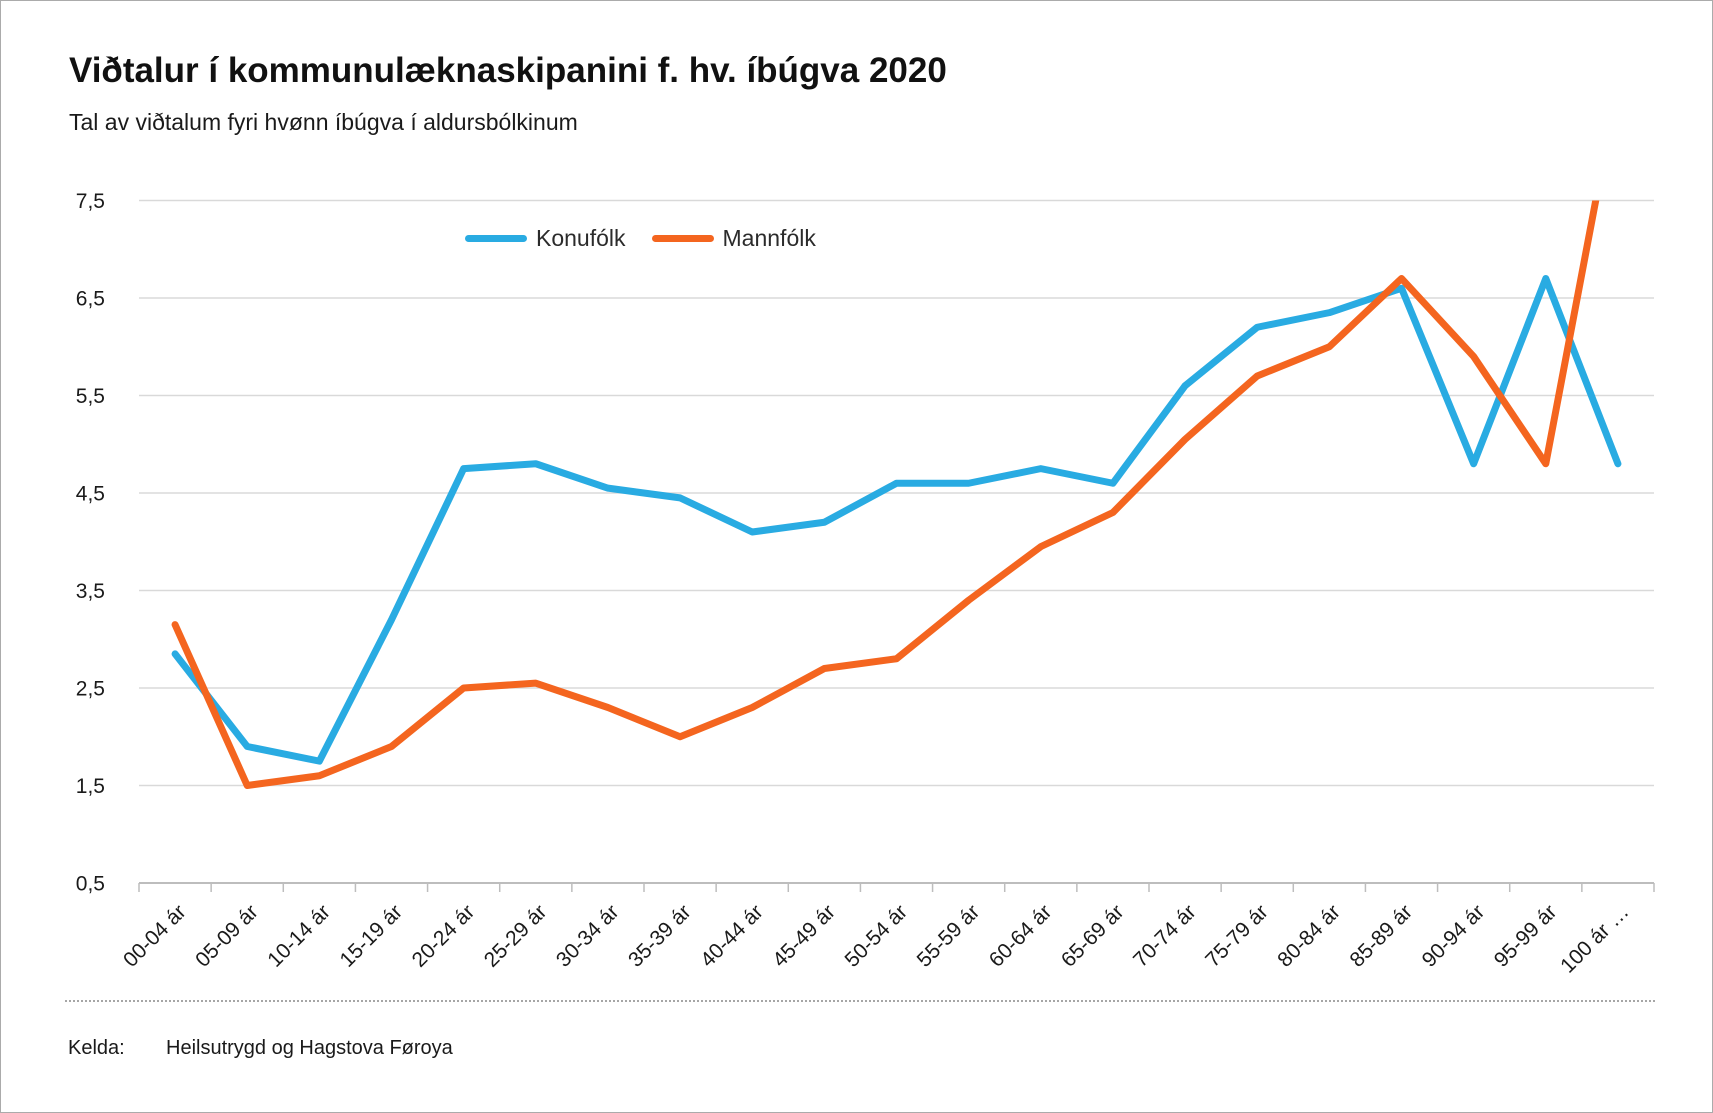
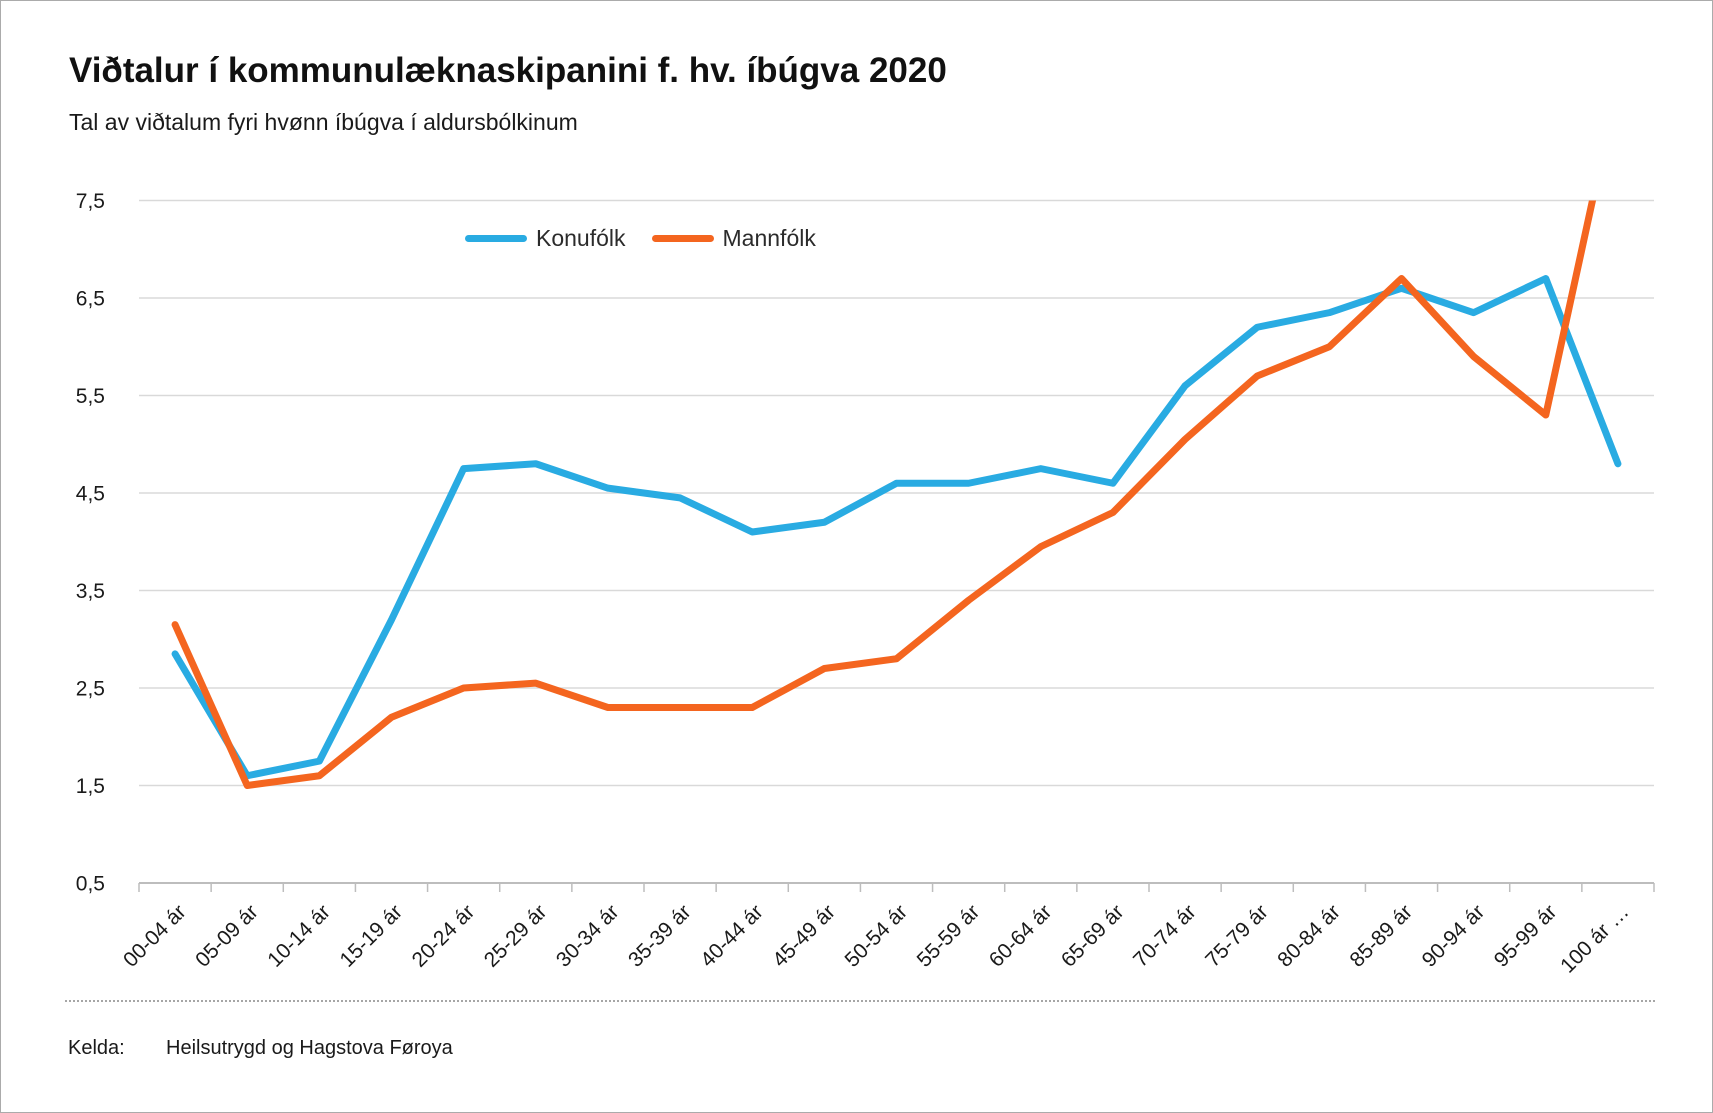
Konufólk/05-09 ár: 1,9 -> 1,6
Mannfólk/15-19 ár: 1,9 -> 2,2
Mannfólk/35-39 ár: 2,0 -> 2,3
Konufólk/90-94 ár: 4,8 -> 6,3
Mannfólk/95-99 ár: 4,8 -> 5,3
